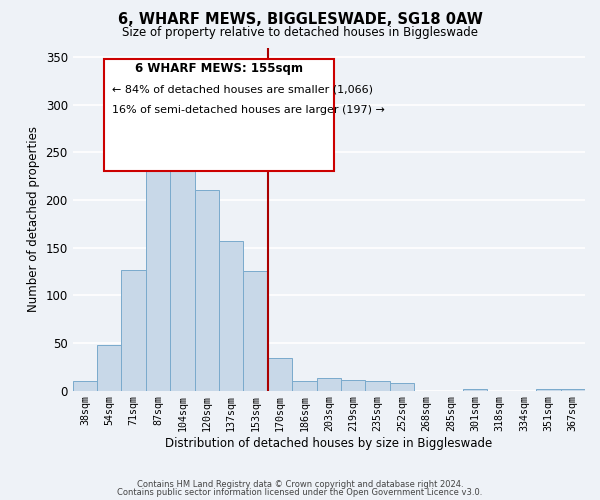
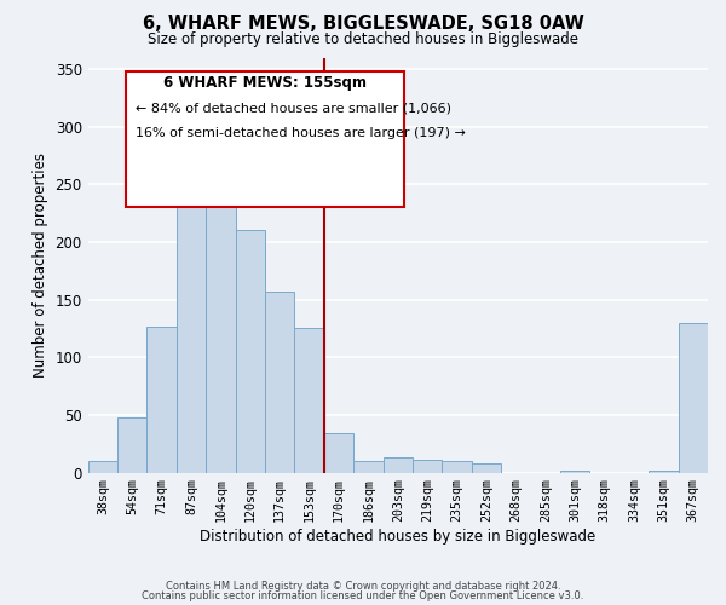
367sqm: 2 -> 130
